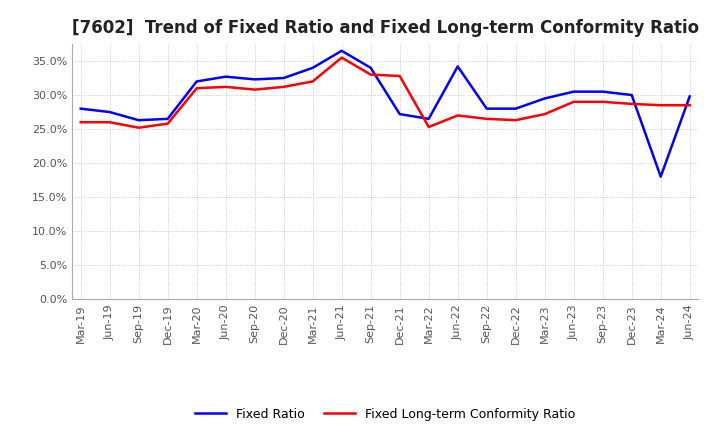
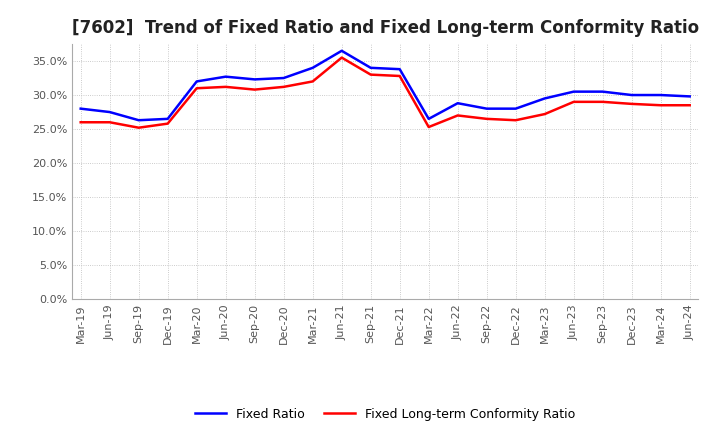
Fixed Ratio/Dec-21: 27.2% -> 33.8%
Fixed Ratio/Jun-22: 34.2% -> 28.8%
Fixed Ratio/Mar-24: 18.0% -> 30.0%
